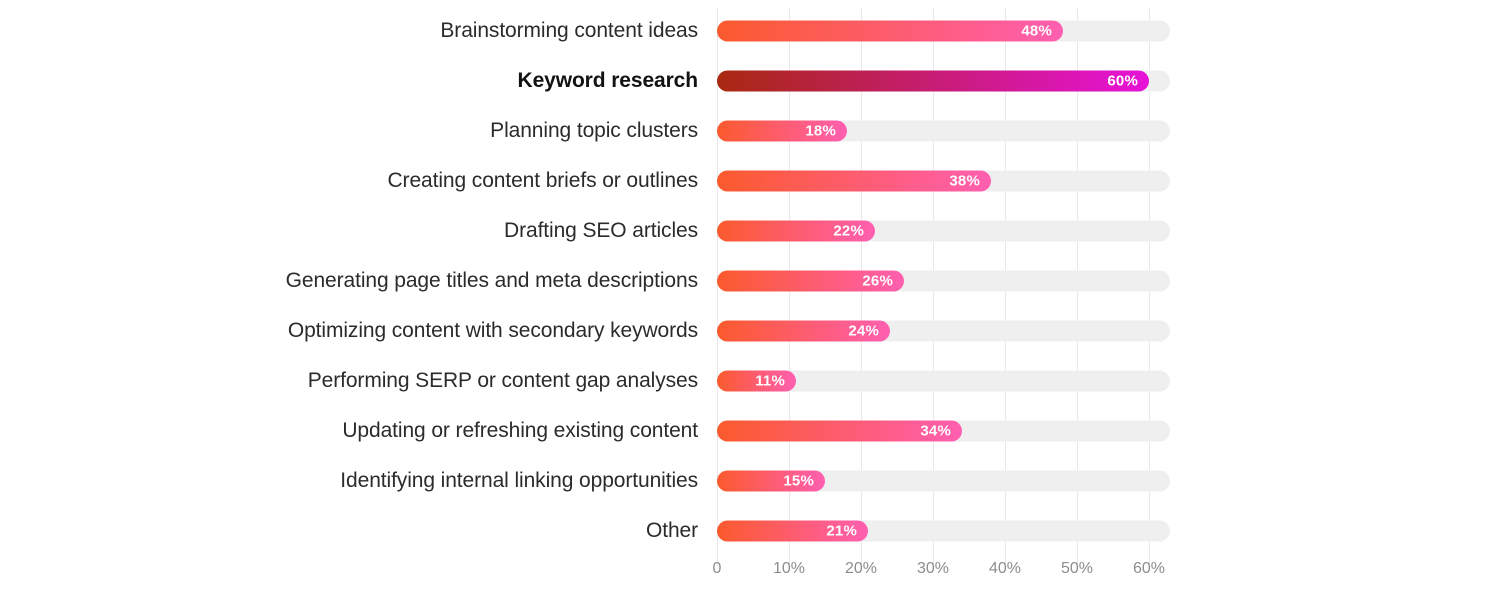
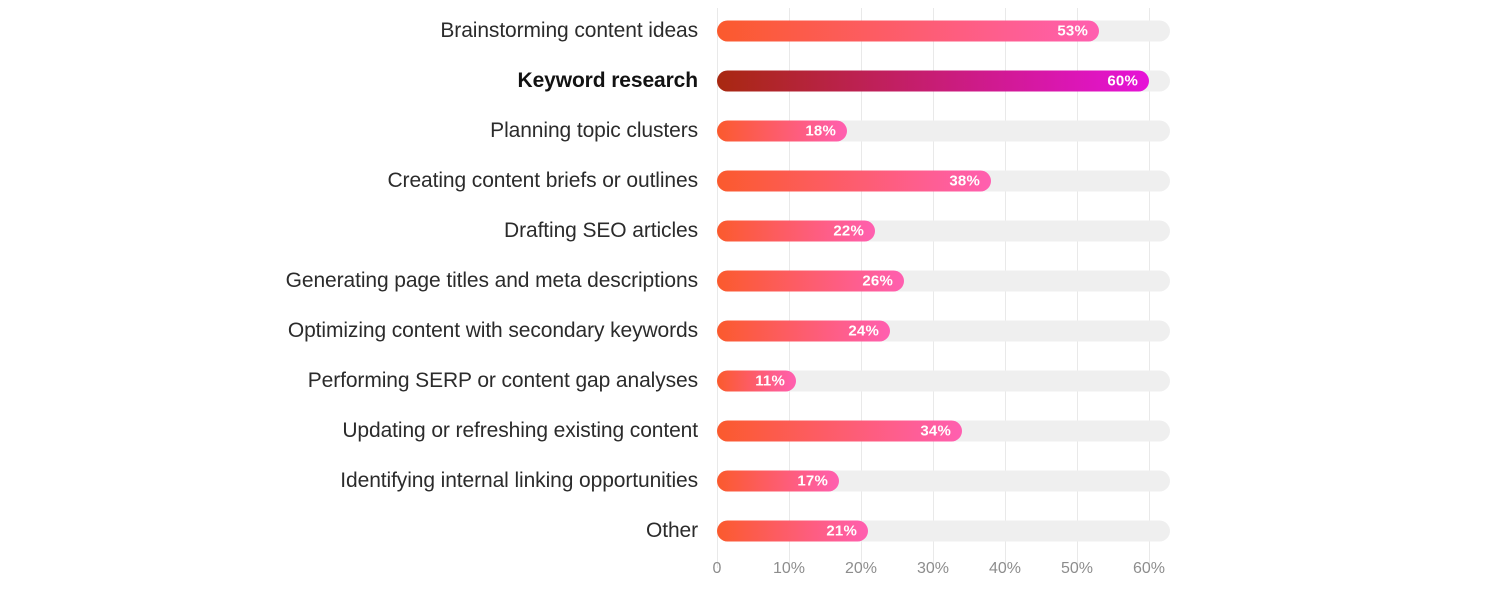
Brainstorming content ideas: 48% -> 53%
Identifying internal linking opportunities: 15% -> 17%
